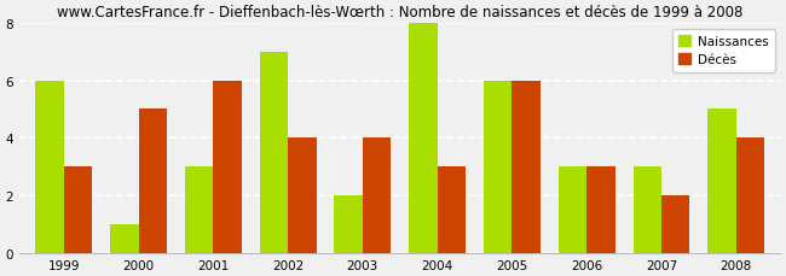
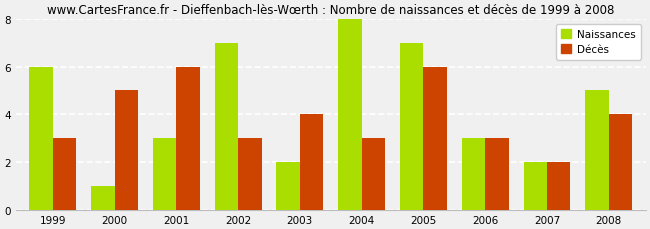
Décès/2002: 4 -> 3
Naissances/2005: 6 -> 7
Naissances/2007: 3 -> 2
